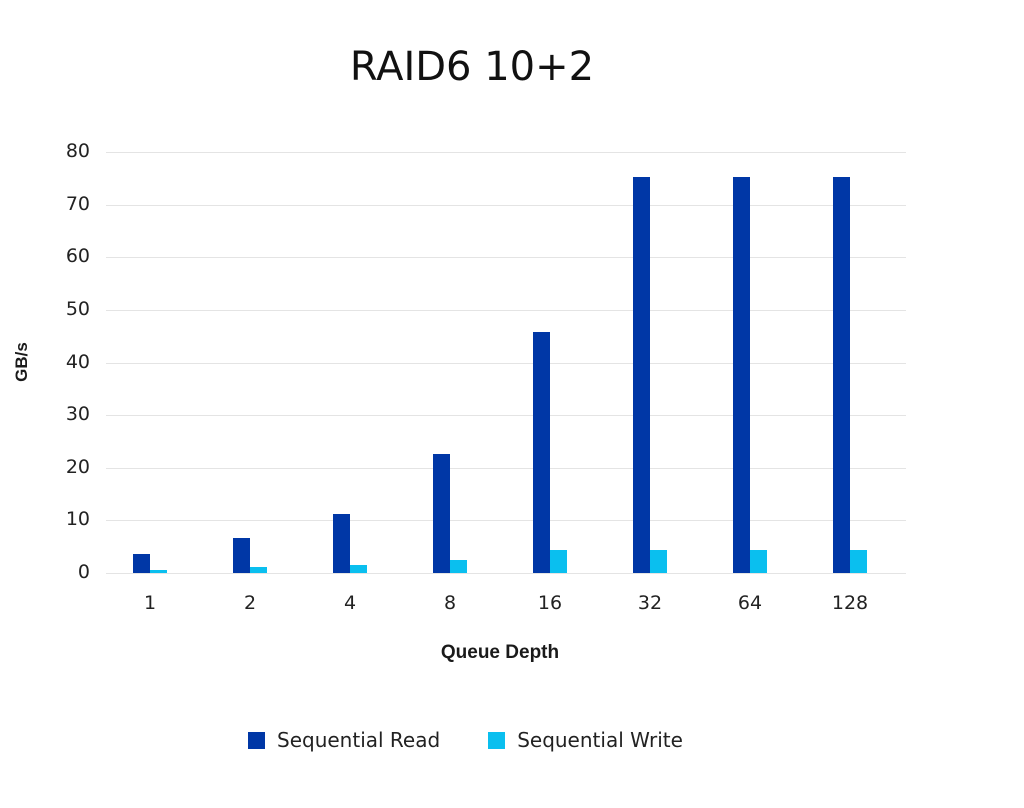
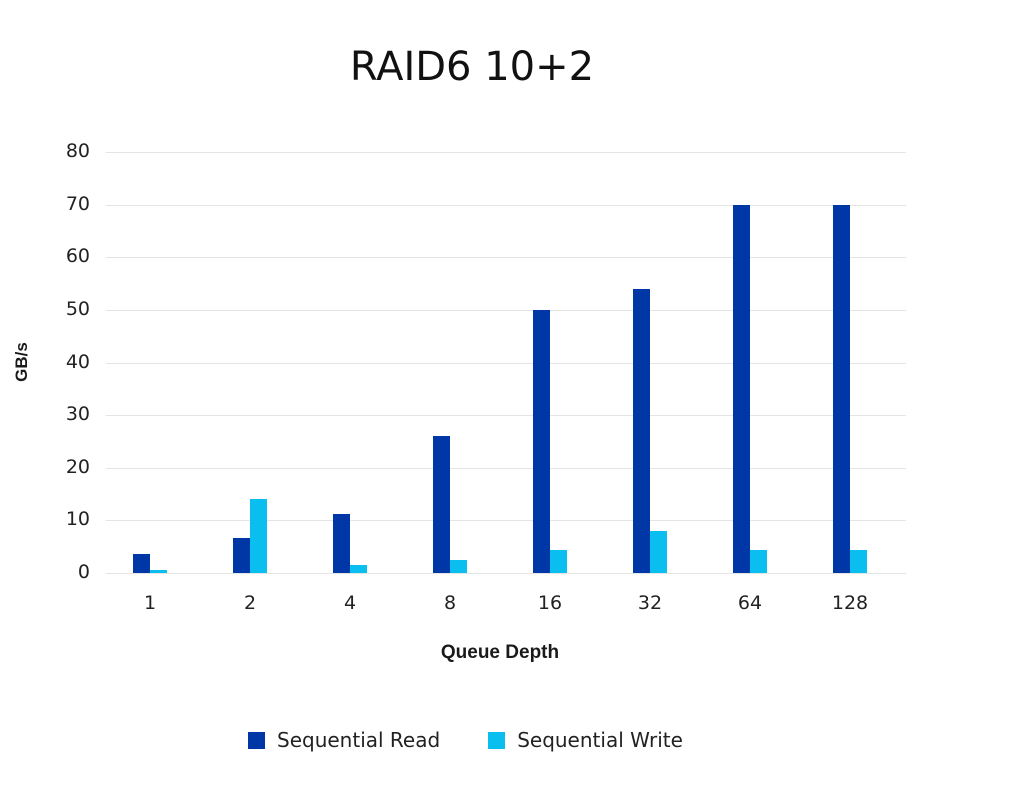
Sequential Write/2: 1 -> 14
Sequential Read/8: 23 -> 26
Sequential Read/16: 46 -> 50
Sequential Read/32: 75 -> 54
Sequential Write/32: 4 -> 8
Sequential Read/64: 75 -> 70
Sequential Read/128: 75 -> 70
